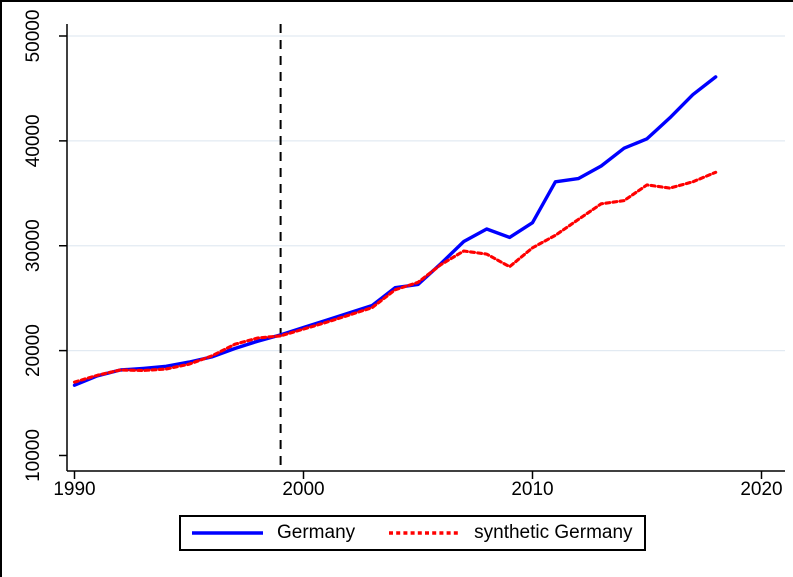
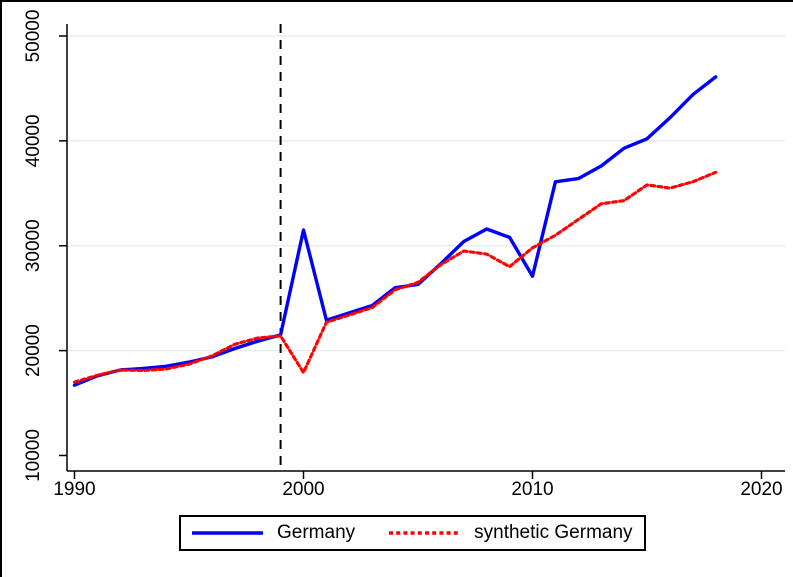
Germany/2000: 22200 -> 31500
synthetic Germany/2000: 22000 -> 17900
Germany/2010: 32200 -> 27100
